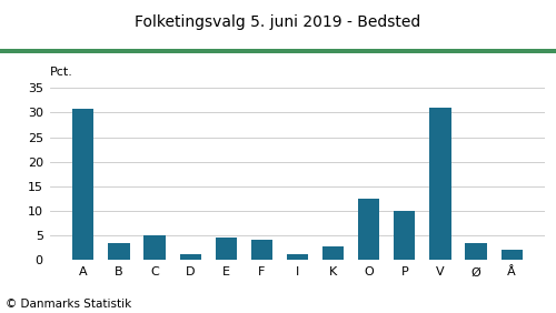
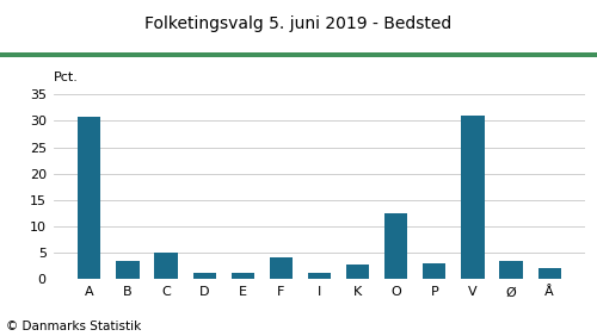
E: 4.5 -> 1.1
P: 10.0 -> 3.0
